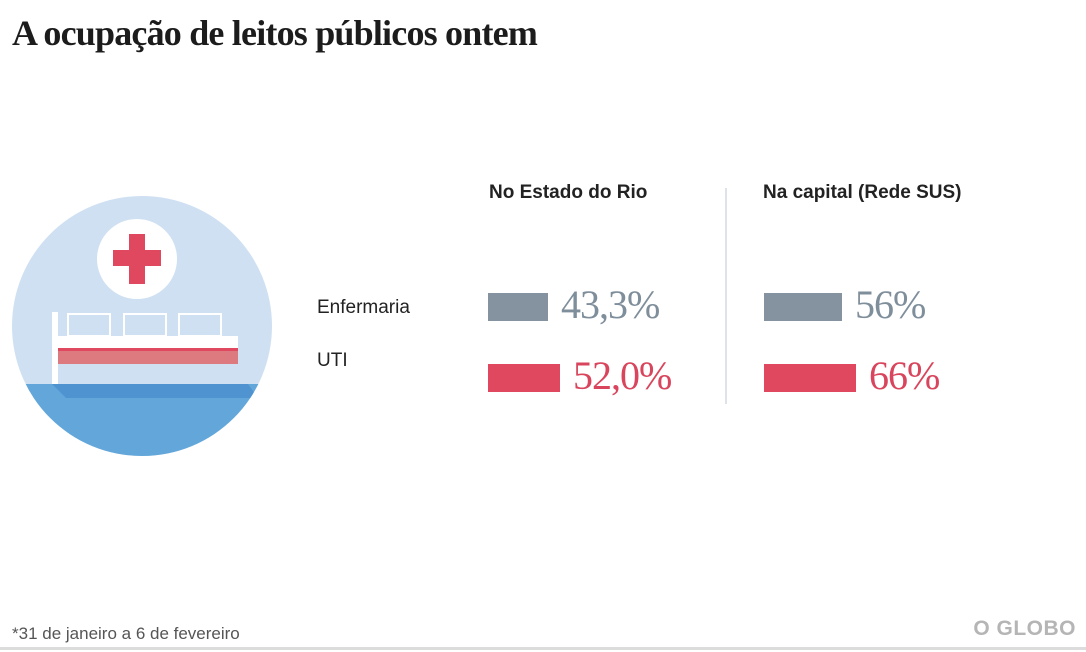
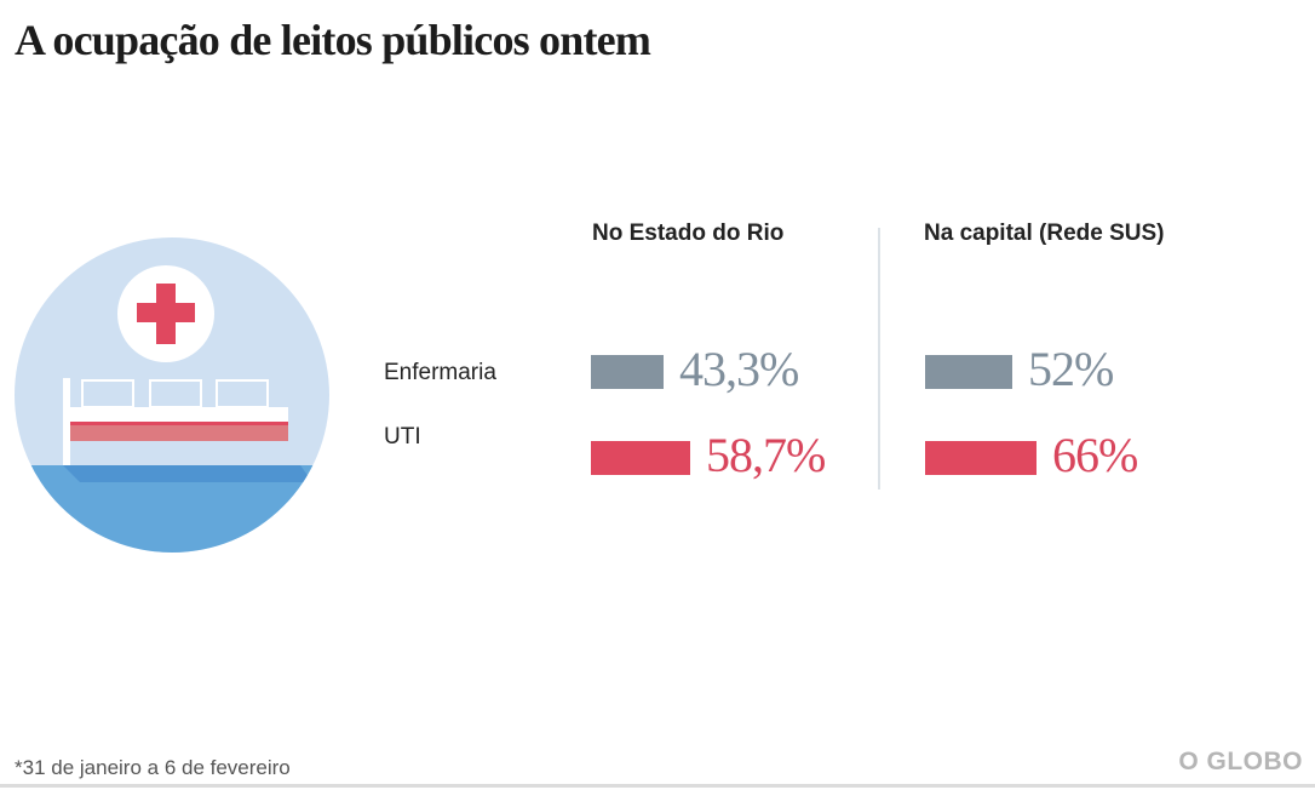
Na capital (Rede SUS)/Enfermaria: 56% -> 52%
No Estado do Rio/UTI: 52,0% -> 58,7%
